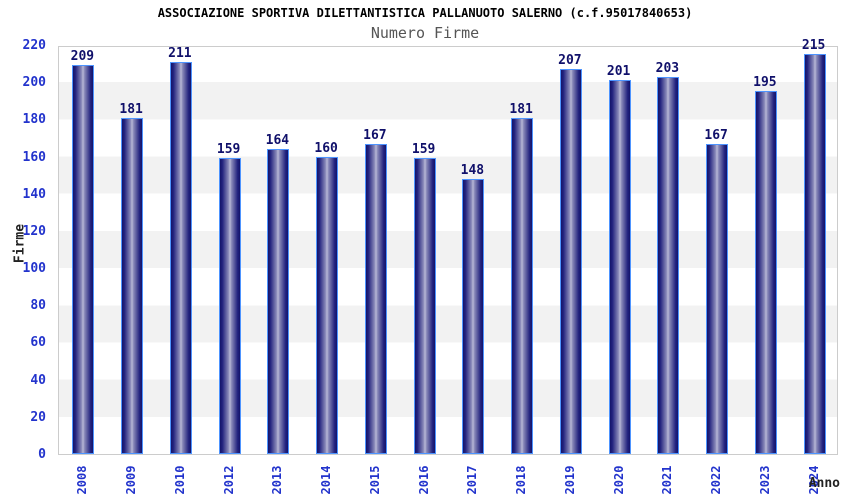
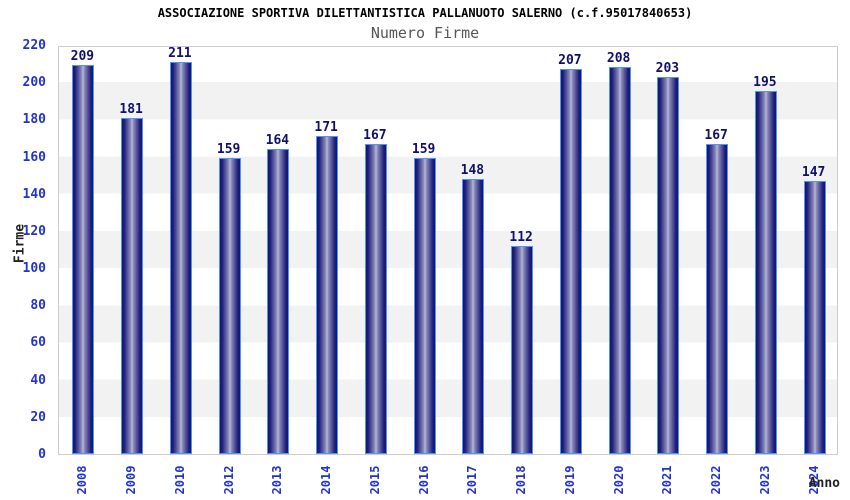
2014: 160 -> 171
2018: 181 -> 112
2020: 201 -> 208
2024: 215 -> 147
